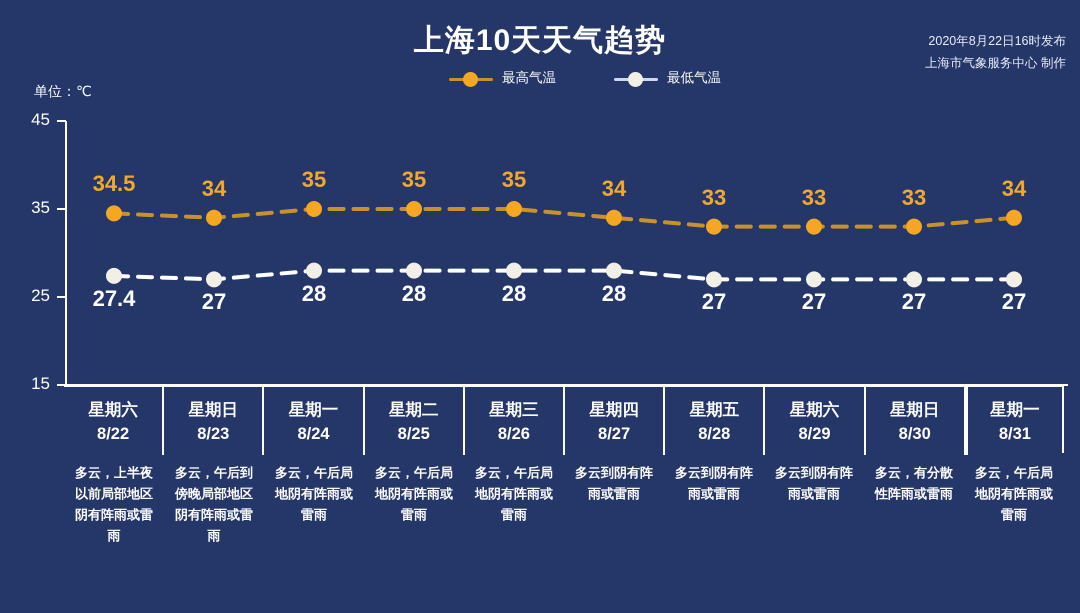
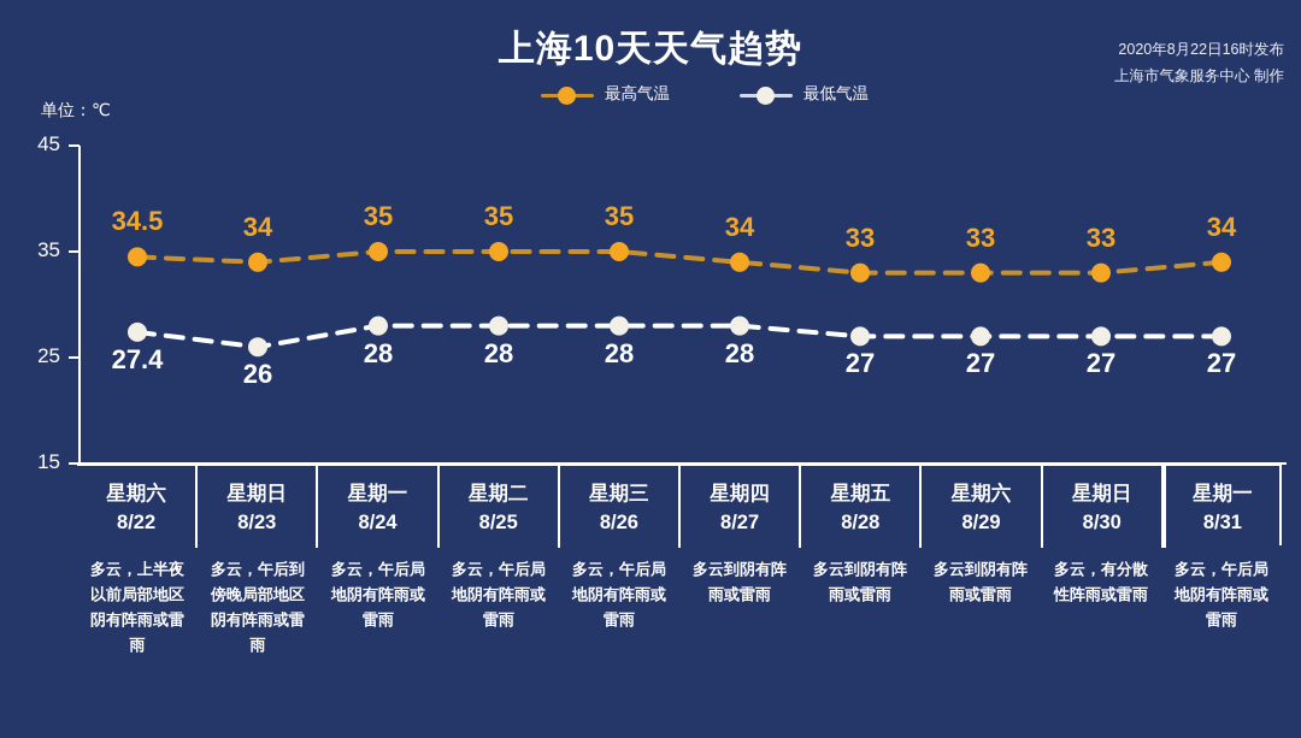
最低气温/8/23: 27 -> 26
